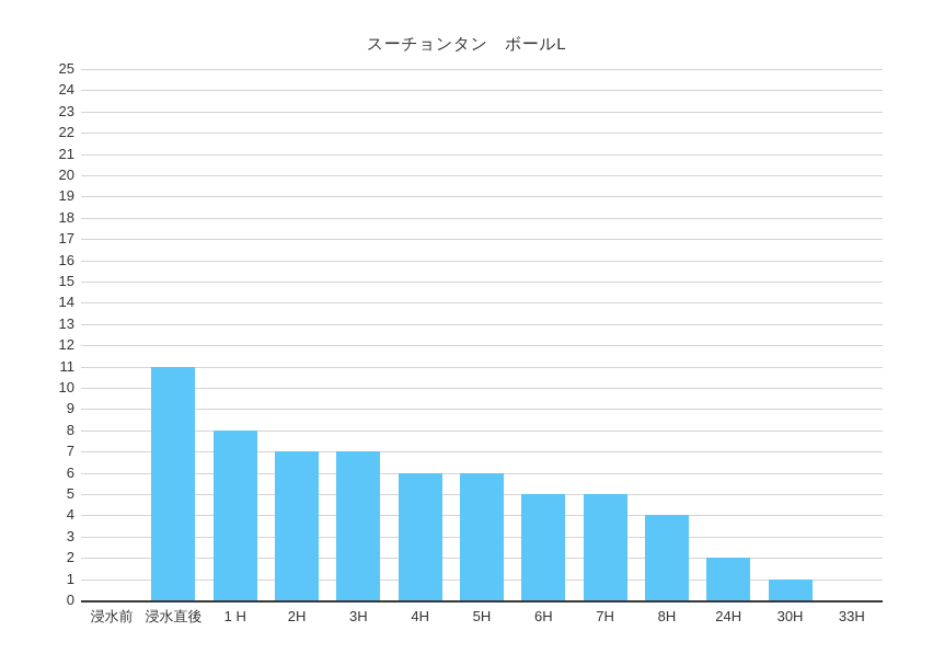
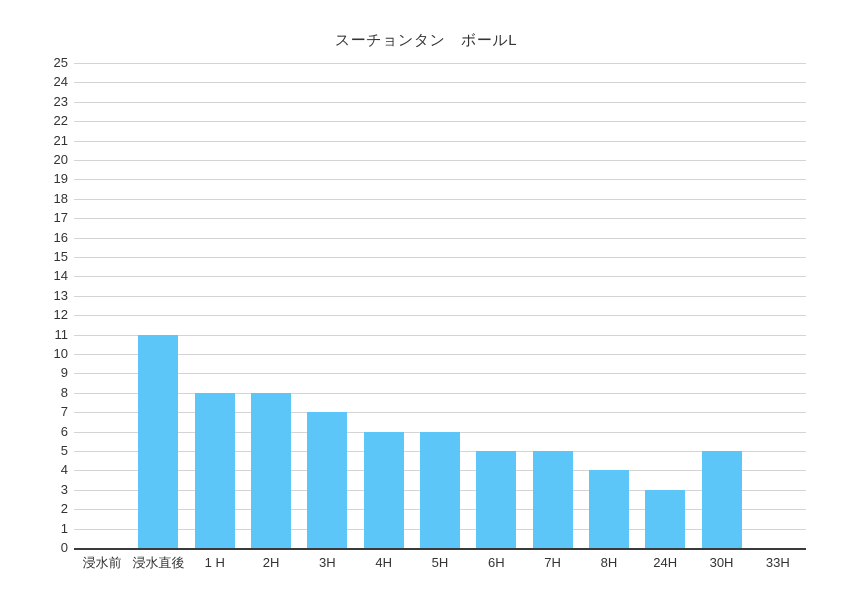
2H: 7 -> 8
24H: 2 -> 3
30H: 1 -> 5
